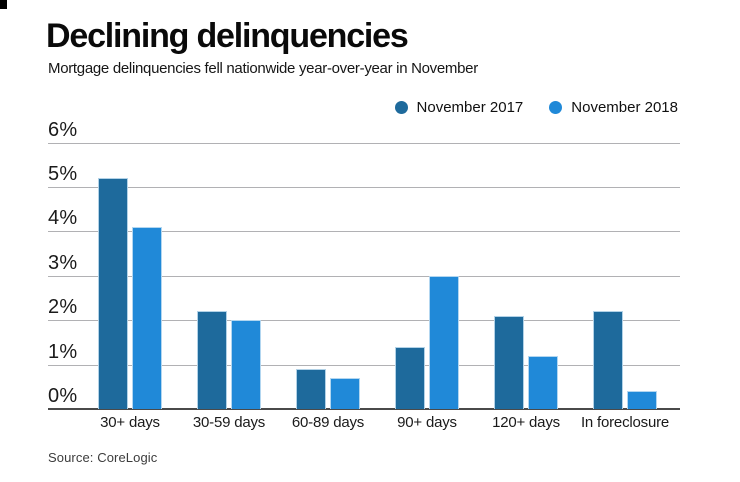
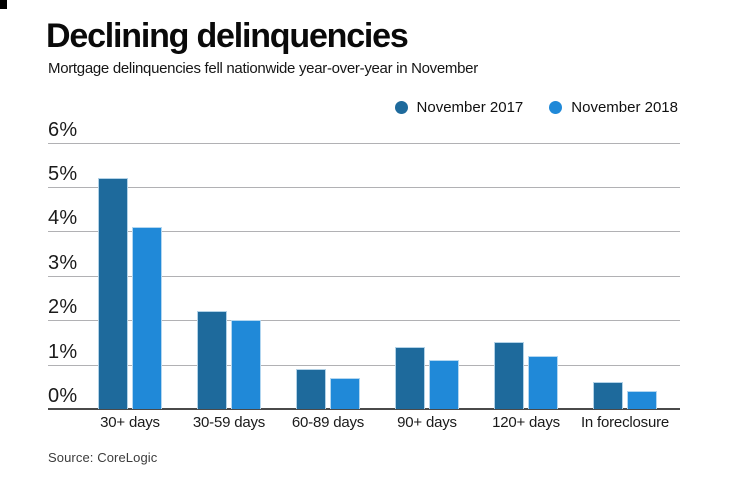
November 2018/90+ days: 3.0% -> 1.1%
November 2017/120+ days: 2.1% -> 1.5%
November 2017/In foreclosure: 2.2% -> 0.6%
